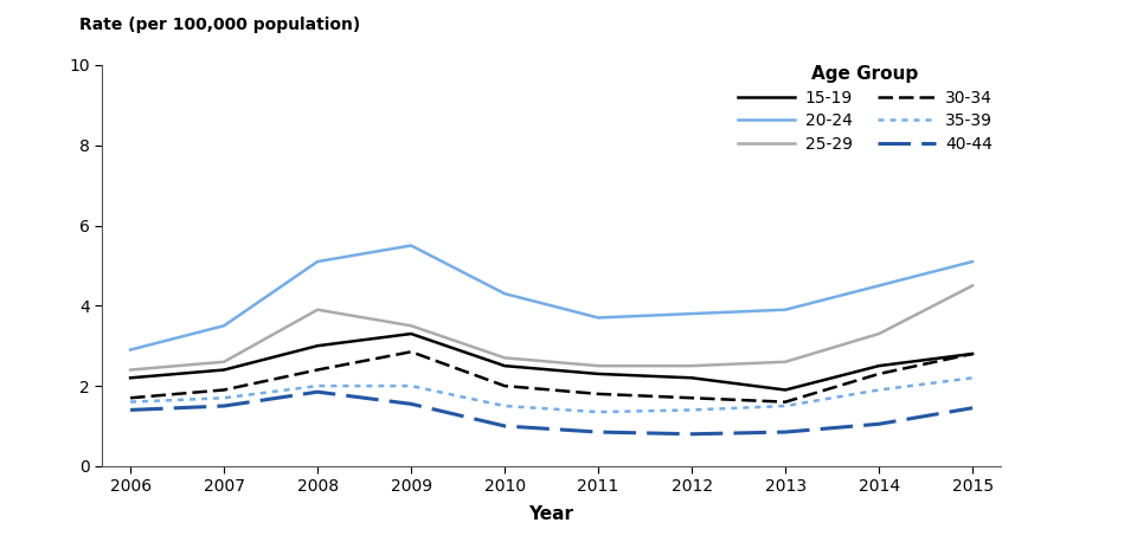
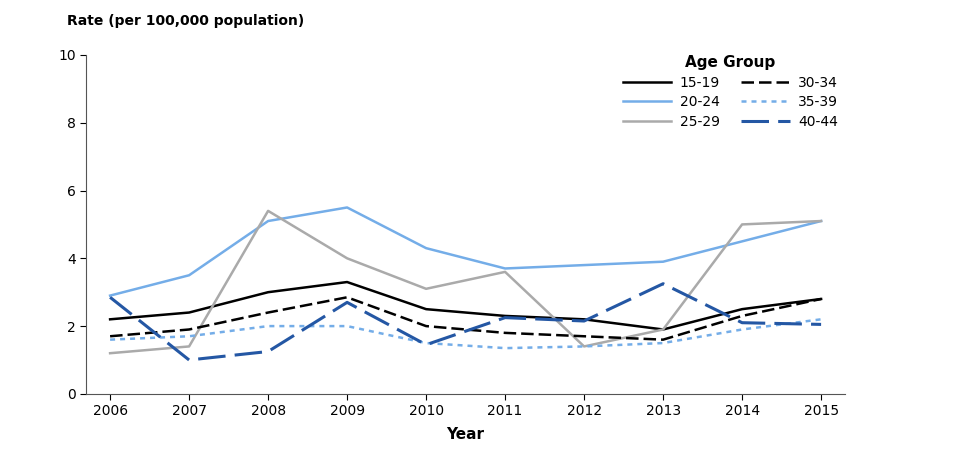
25-29/2006: 2.4 -> 1.2
40-44/2006: 1.40 -> 2.85
25-29/2007: 2.6 -> 1.4
40-44/2007: 1.50 -> 1.00
25-29/2008: 3.9 -> 5.4
40-44/2008: 1.85 -> 1.25
25-29/2009: 3.5 -> 4.0
40-44/2009: 1.55 -> 2.70
25-29/2010: 2.7 -> 3.1
40-44/2010: 1.00 -> 1.45
25-29/2011: 2.5 -> 3.6
40-44/2011: 0.85 -> 2.25
25-29/2012: 2.5 -> 1.4
40-44/2012: 0.80 -> 2.15
25-29/2013: 2.6 -> 1.9
40-44/2013: 0.85 -> 3.25
25-29/2014: 3.3 -> 5.0
40-44/2014: 1.05 -> 2.10
25-29/2015: 4.5 -> 5.1
40-44/2015: 1.45 -> 2.05
